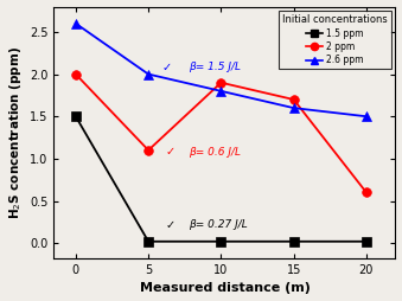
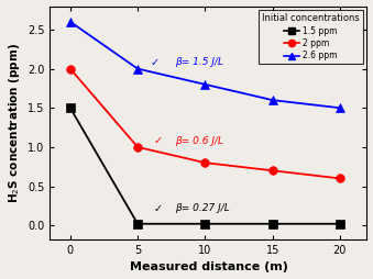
2 ppm/5: 1.1 -> 1.0
2 ppm/10: 1.9 -> 0.8
2 ppm/15: 1.7 -> 0.7
